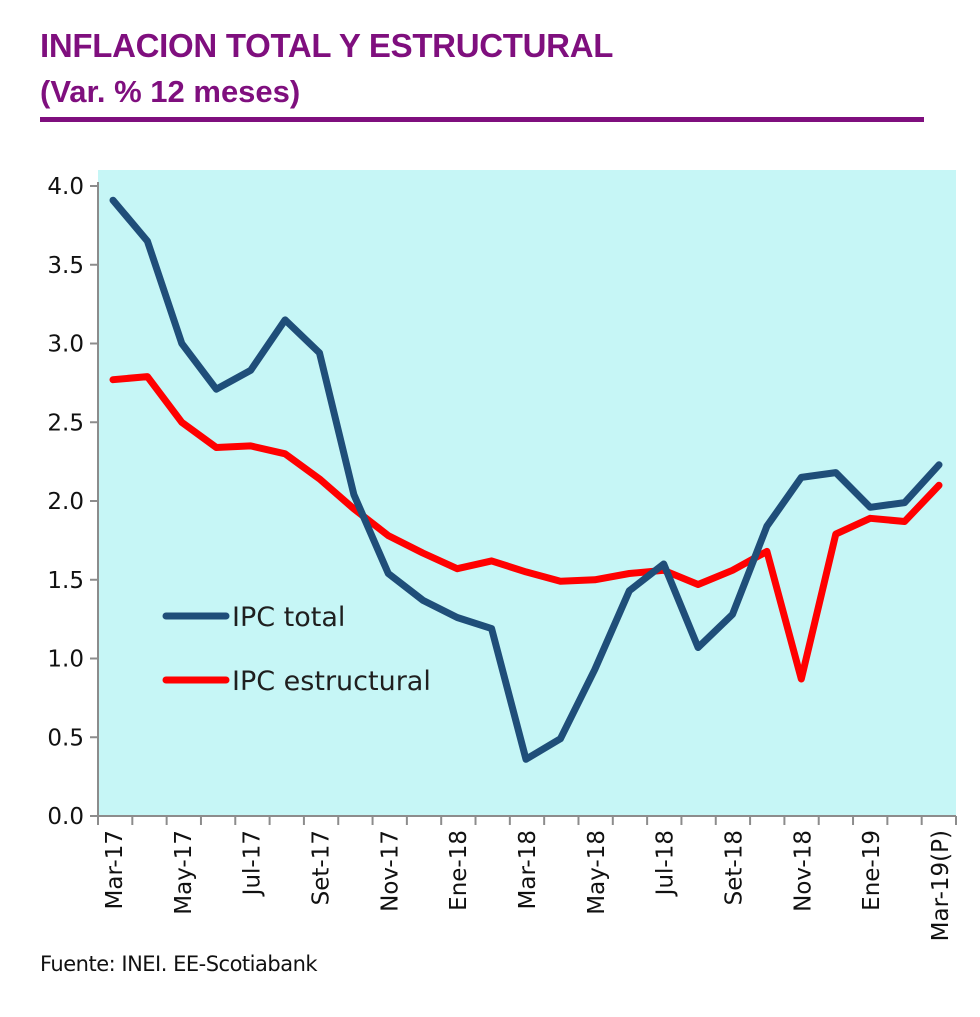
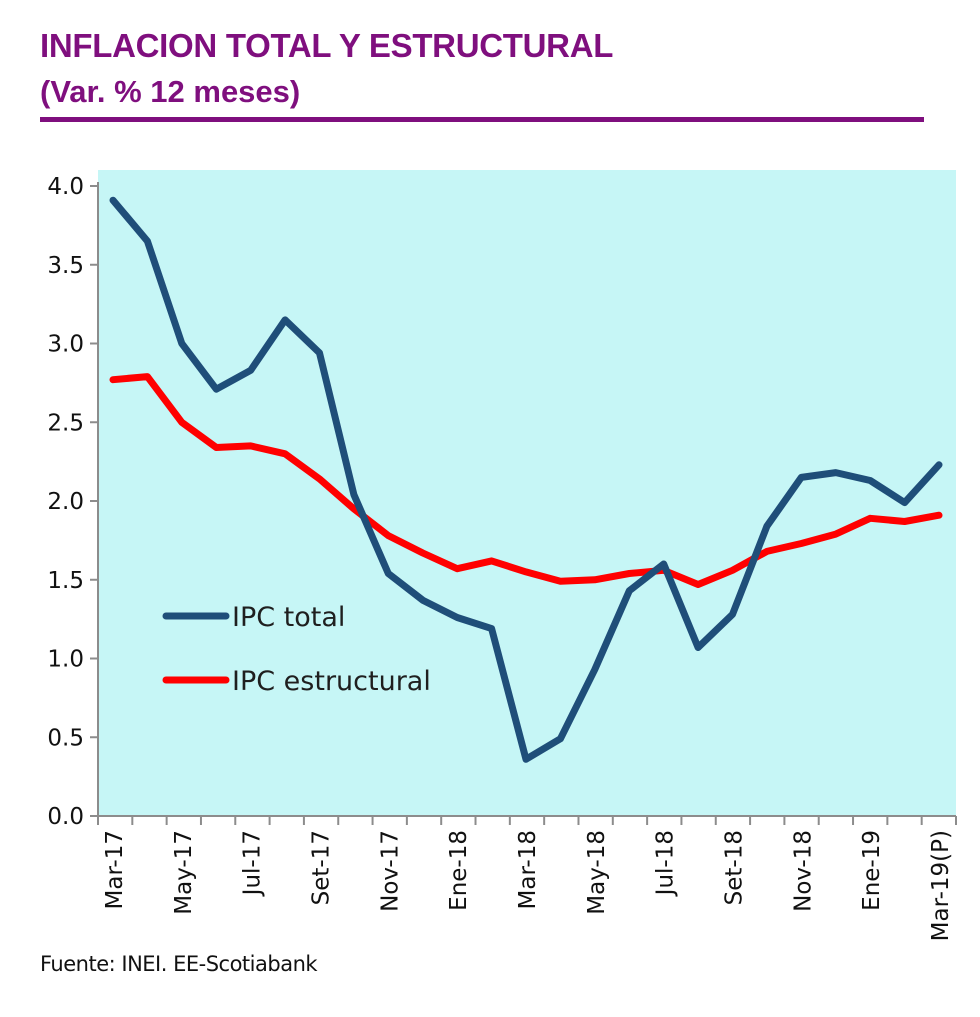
IPC estructural/Nov-18: 0.87 -> 1.73
IPC total/Ene-19: 1.96 -> 2.13
IPC estructural/Mar-19(P): 2.10 -> 1.91
